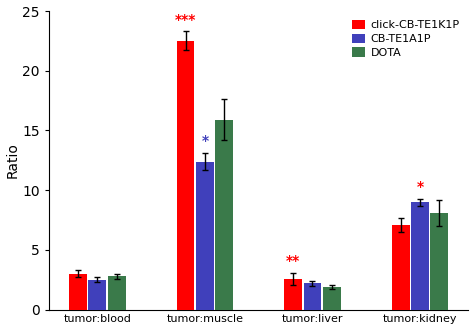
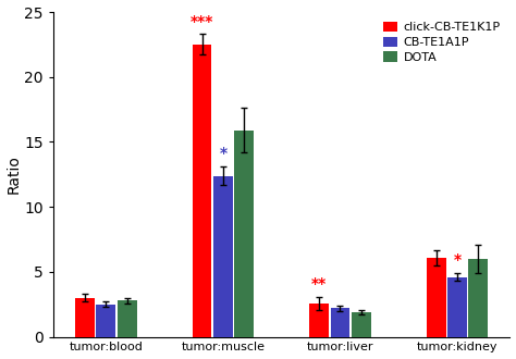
click-CB-TE1K1P/tumor:kidney: 7.1 -> 6.1
CB-TE1A1P/tumor:kidney: 9.0 -> 4.6
DOTA/tumor:kidney: 8.1 -> 6.0
